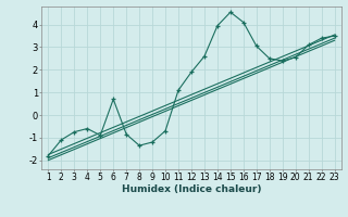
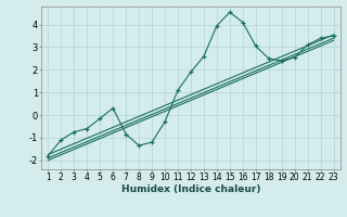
5: -0.90 -> -0.15
6: 0.70 -> 0.30
10: -0.70 -> -0.30
